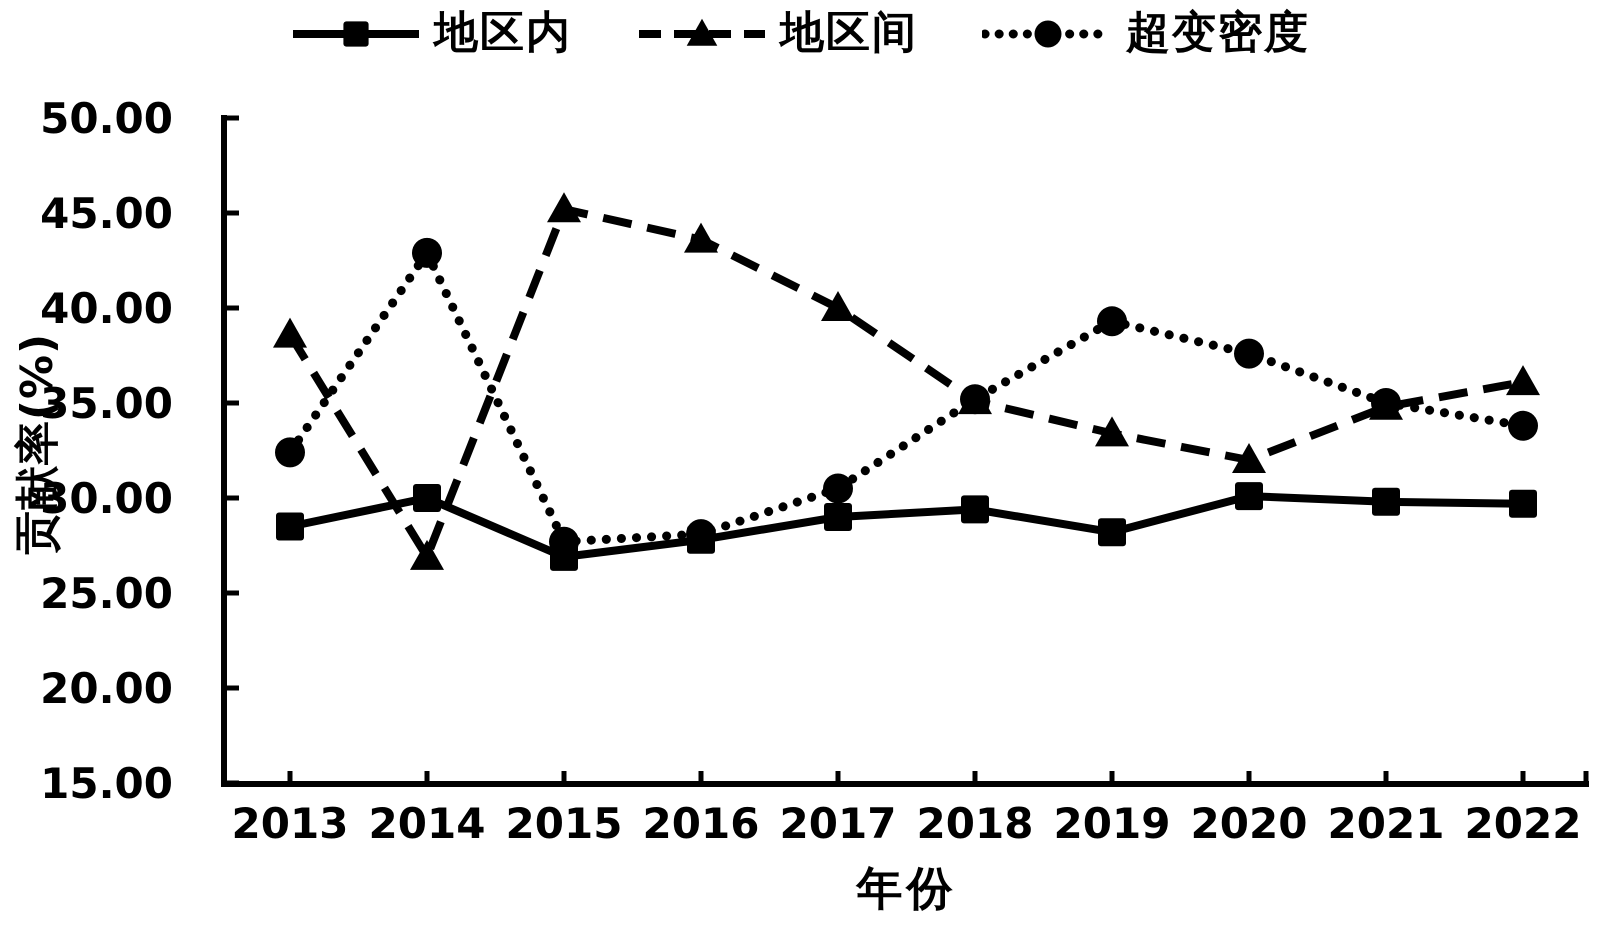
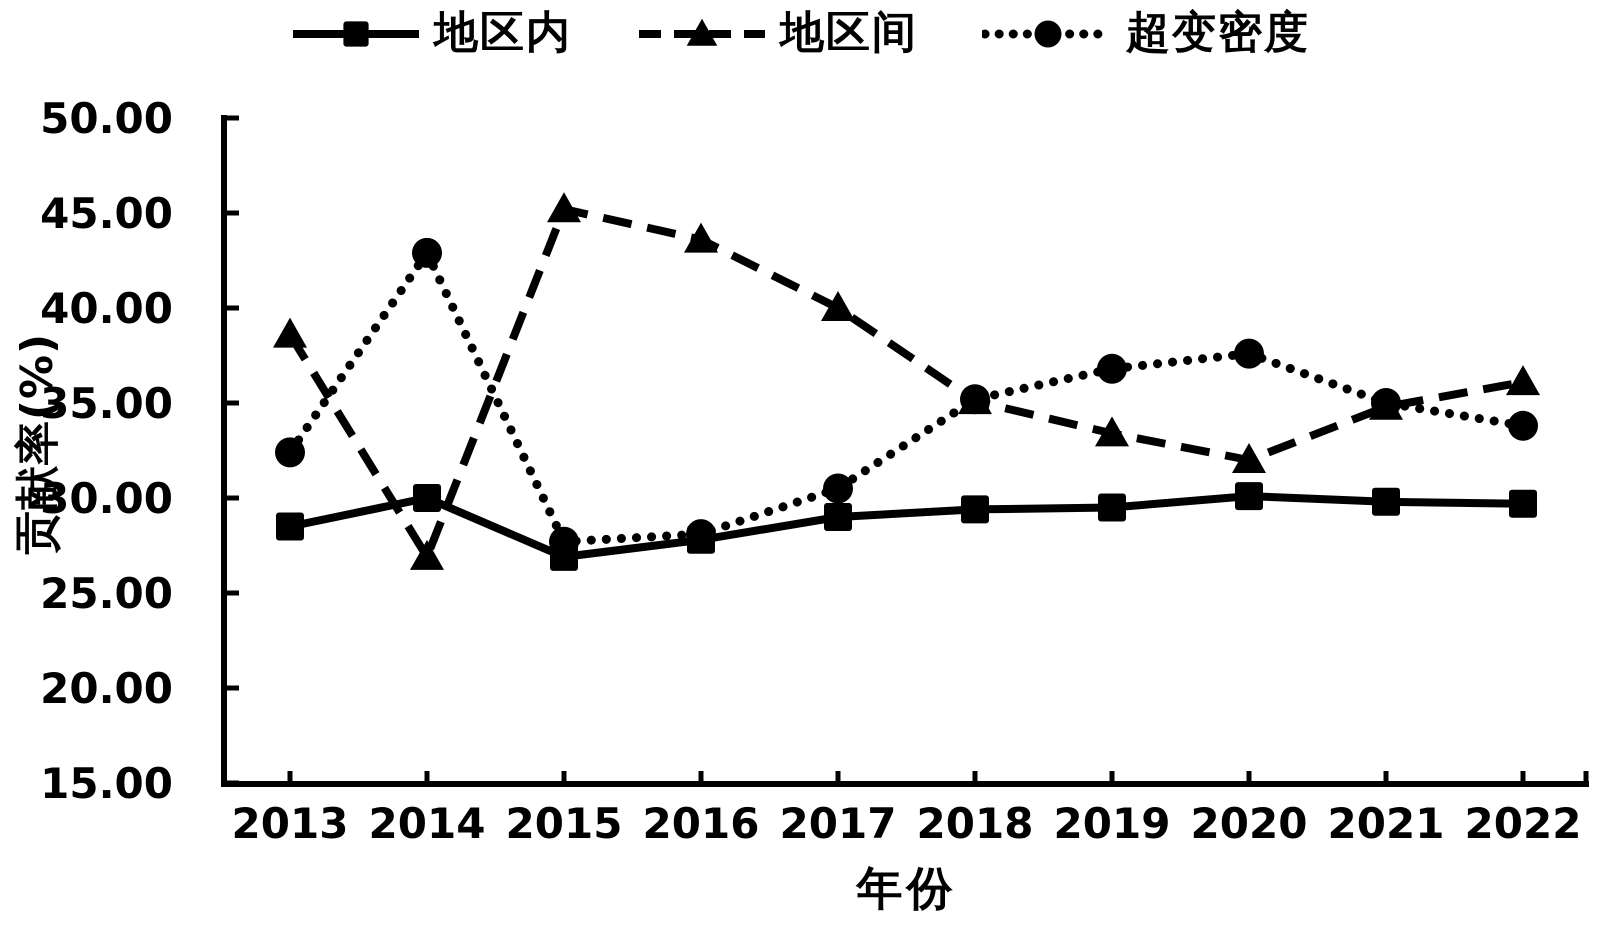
地区内/2019: 28.2 -> 29.5
超变密度/2019: 39.3 -> 36.8
